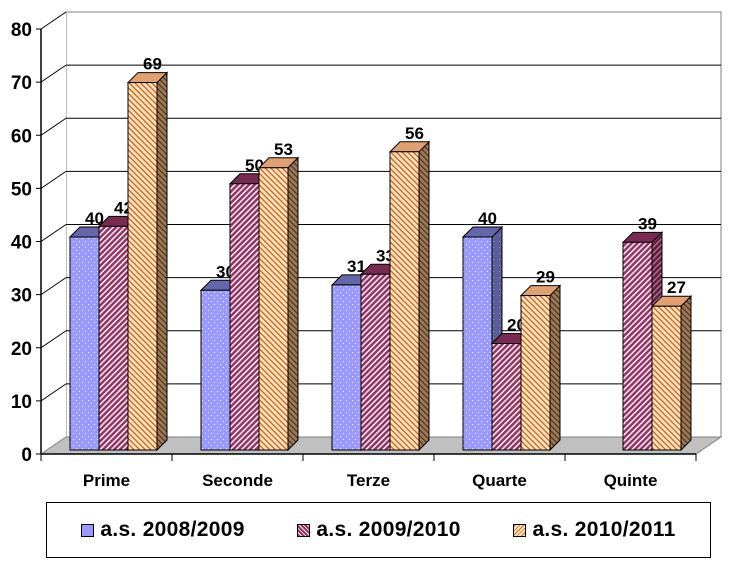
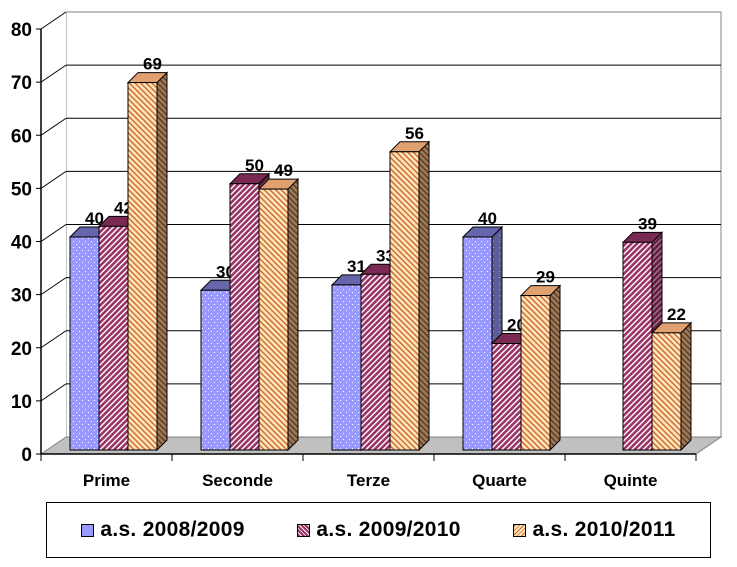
a.s. 2010/2011/Seconde: 53 -> 49
a.s. 2010/2011/Quinte: 27 -> 22
